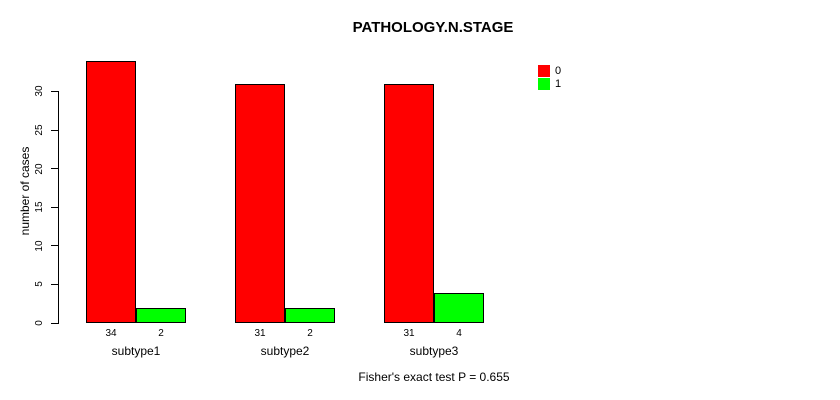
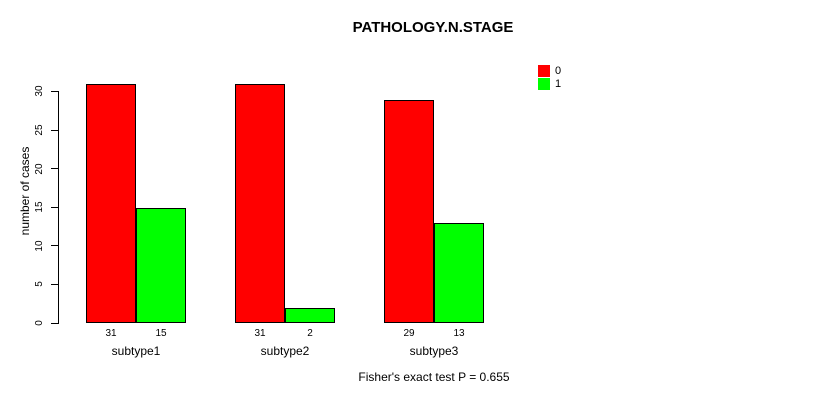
0/subtype1: 34 -> 31
1/subtype1: 2 -> 15
0/subtype3: 31 -> 29
1/subtype3: 4 -> 13
